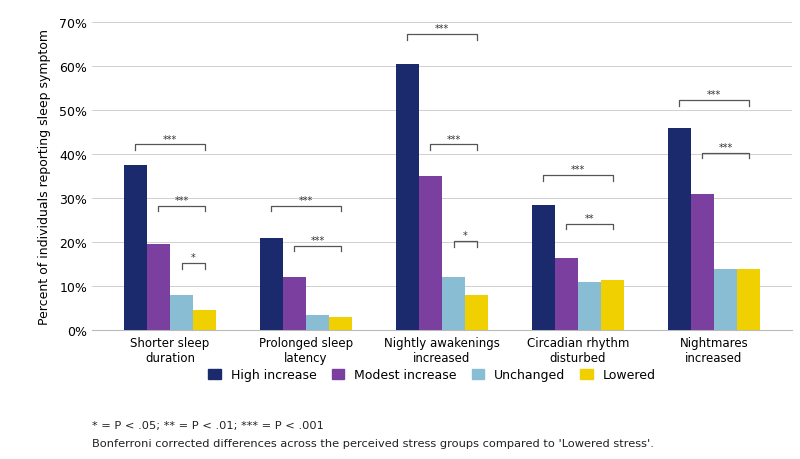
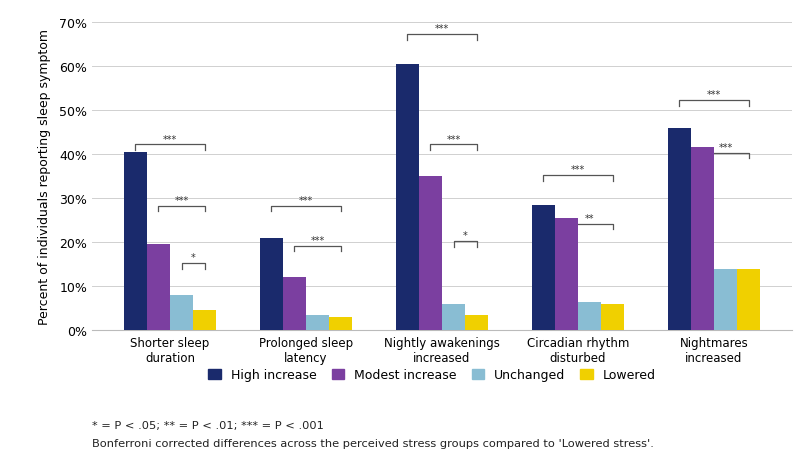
High increase/Shorter sleep duration: 37.5% -> 40.5%
Unchanged/Nightly awakenings increased: 12.0% -> 6.0%
Lowered/Nightly awakenings increased: 8.0% -> 3.5%
Modest increase/Circadian rhythm disturbed: 16.5% -> 25.5%
Unchanged/Circadian rhythm disturbed: 11.0% -> 6.5%
Lowered/Circadian rhythm disturbed: 11.5% -> 6.0%
Modest increase/Nightmares increased: 31.0% -> 41.5%
